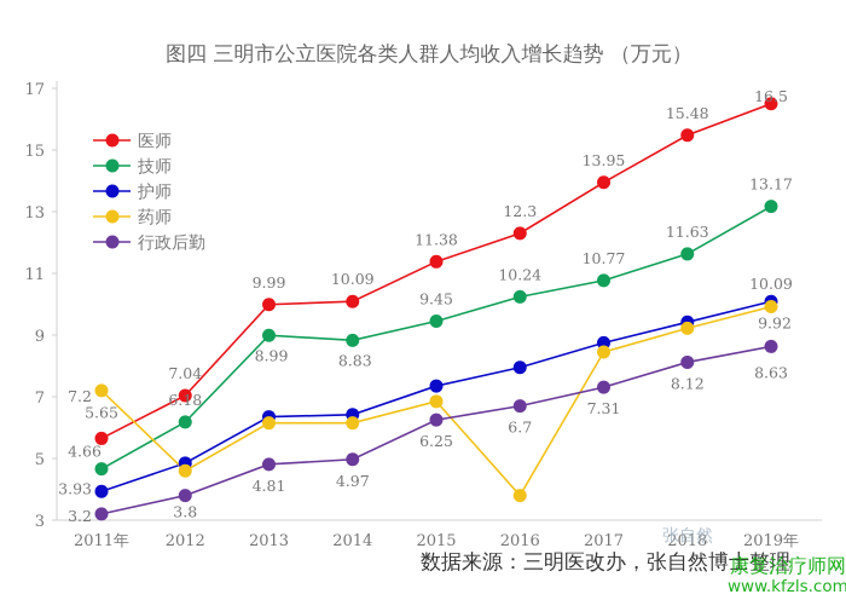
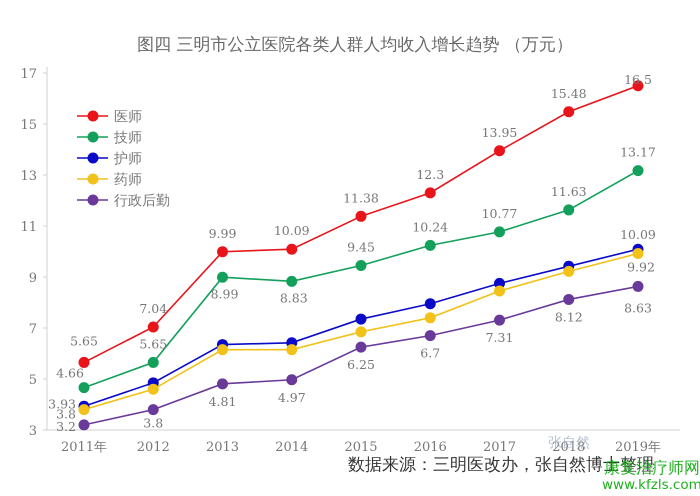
药师/2011年: 7.2 -> 3.8
技师/2012: 6.18 -> 5.65
药师/2016: 3.8 -> 7.4
